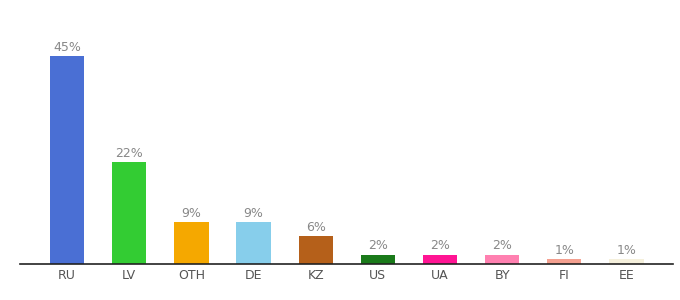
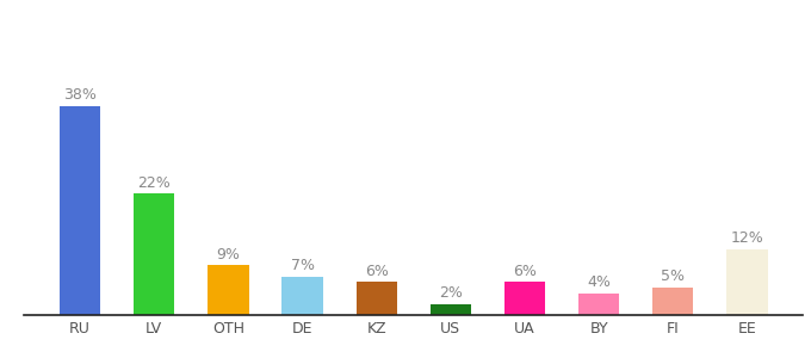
RU: 45% -> 38%
DE: 9% -> 7%
UA: 2% -> 6%
BY: 2% -> 4%
FI: 1% -> 5%
EE: 1% -> 12%
